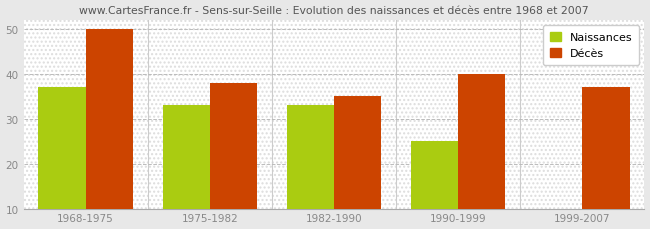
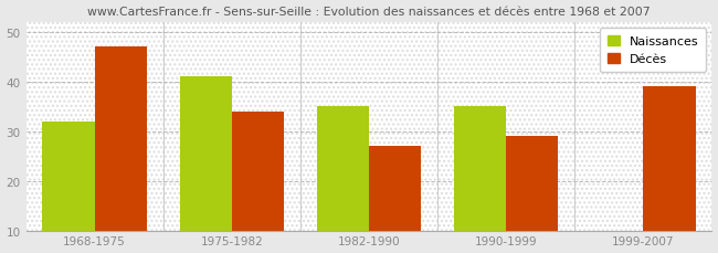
Naissances/1968-1975: 37 -> 32
Décès/1968-1975: 50 -> 47
Naissances/1975-1982: 33 -> 41
Décès/1975-1982: 38 -> 34
Naissances/1982-1990: 33 -> 35
Décès/1982-1990: 35 -> 27
Naissances/1990-1999: 25 -> 35
Décès/1990-1999: 40 -> 29
Décès/1999-2007: 37 -> 39
